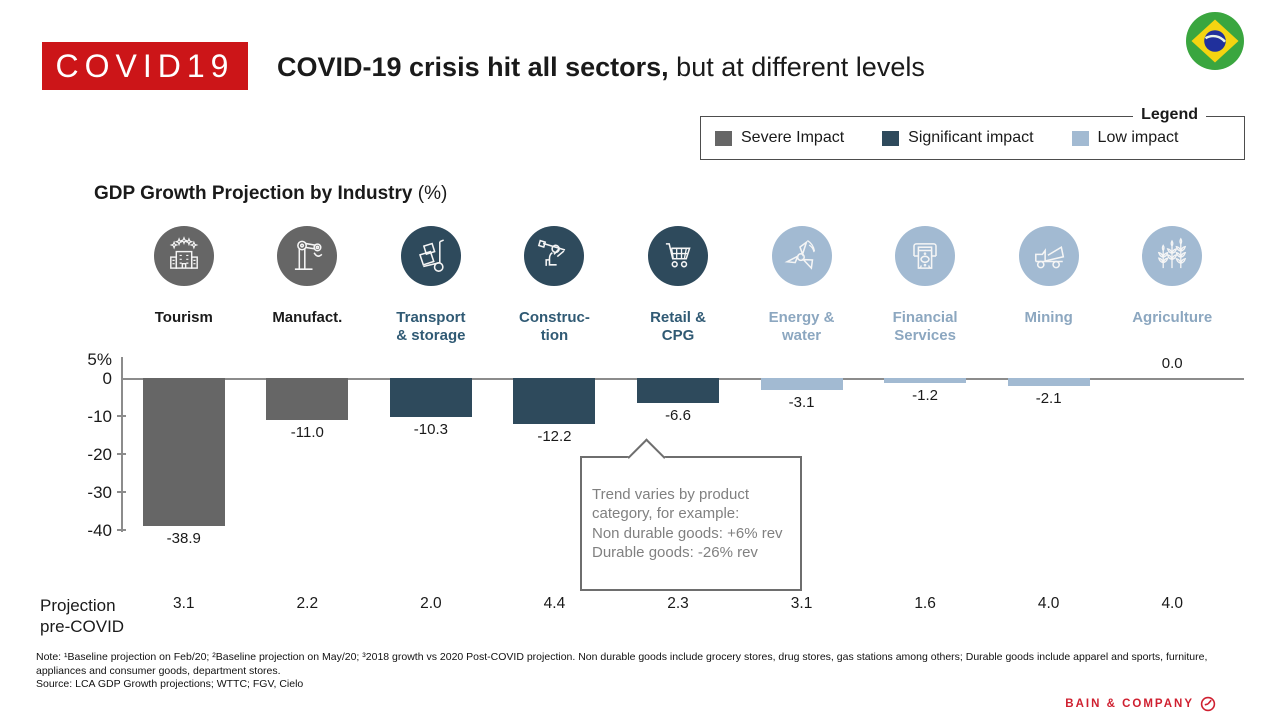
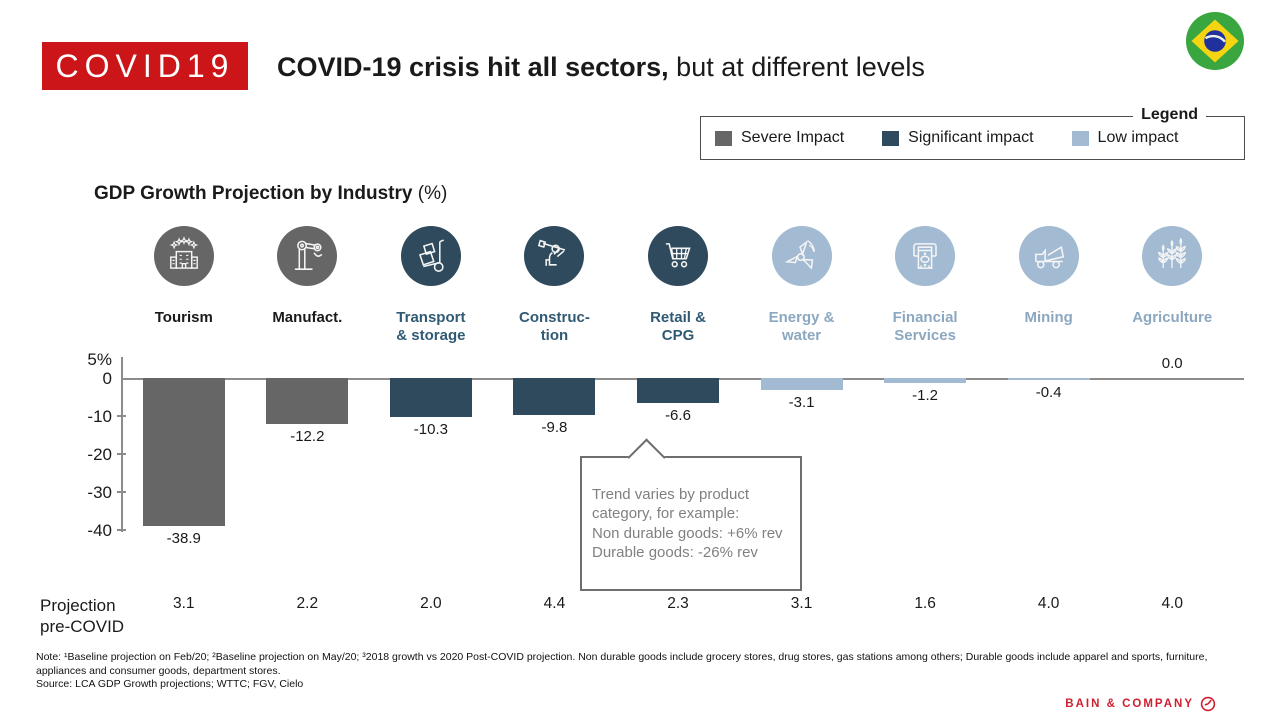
Manufact.: -11.0 -> -12.2
Construc- tion: -12.2 -> -9.8
Mining: -2.1 -> -0.4
